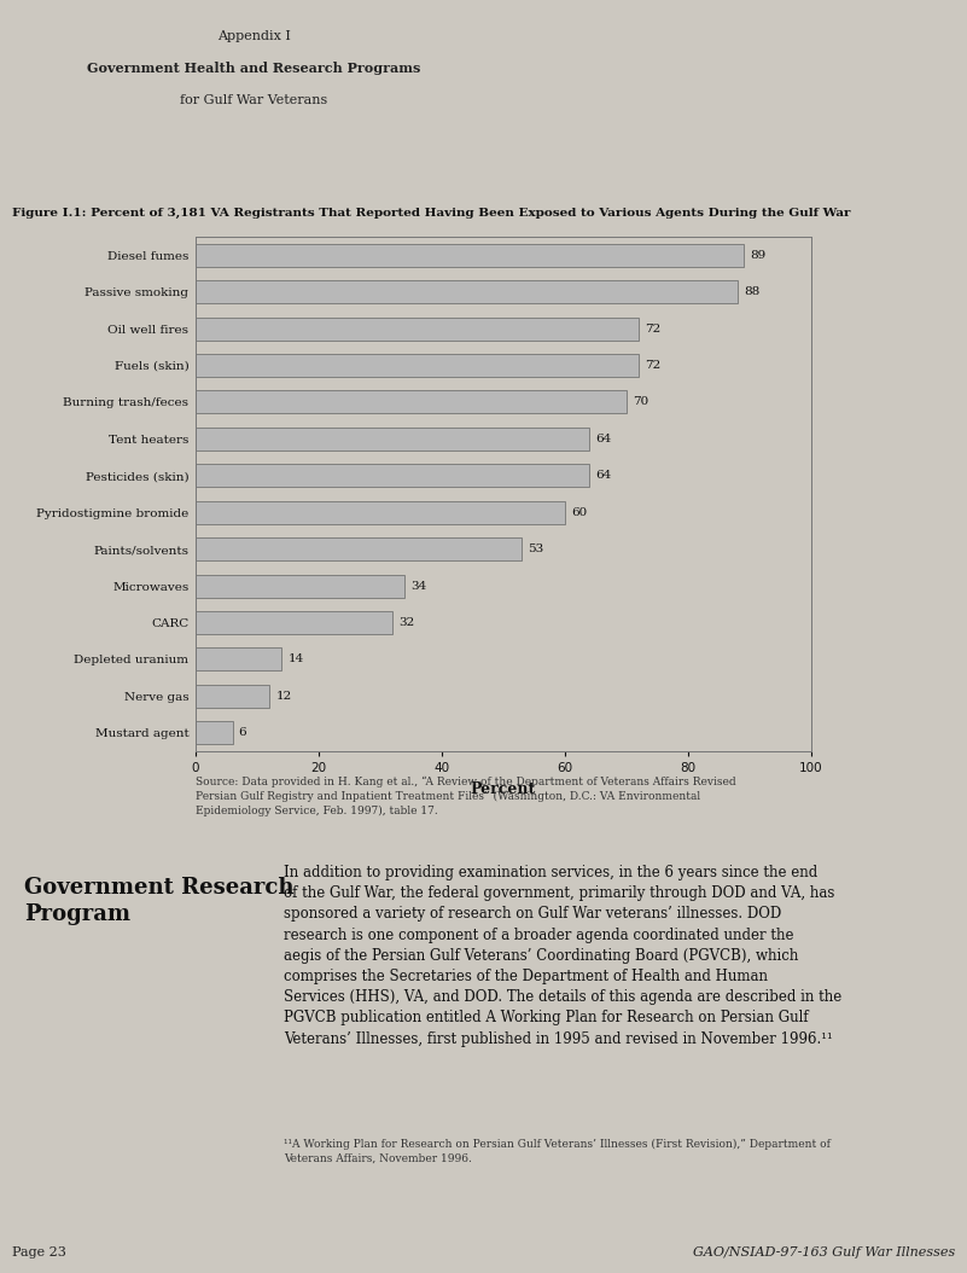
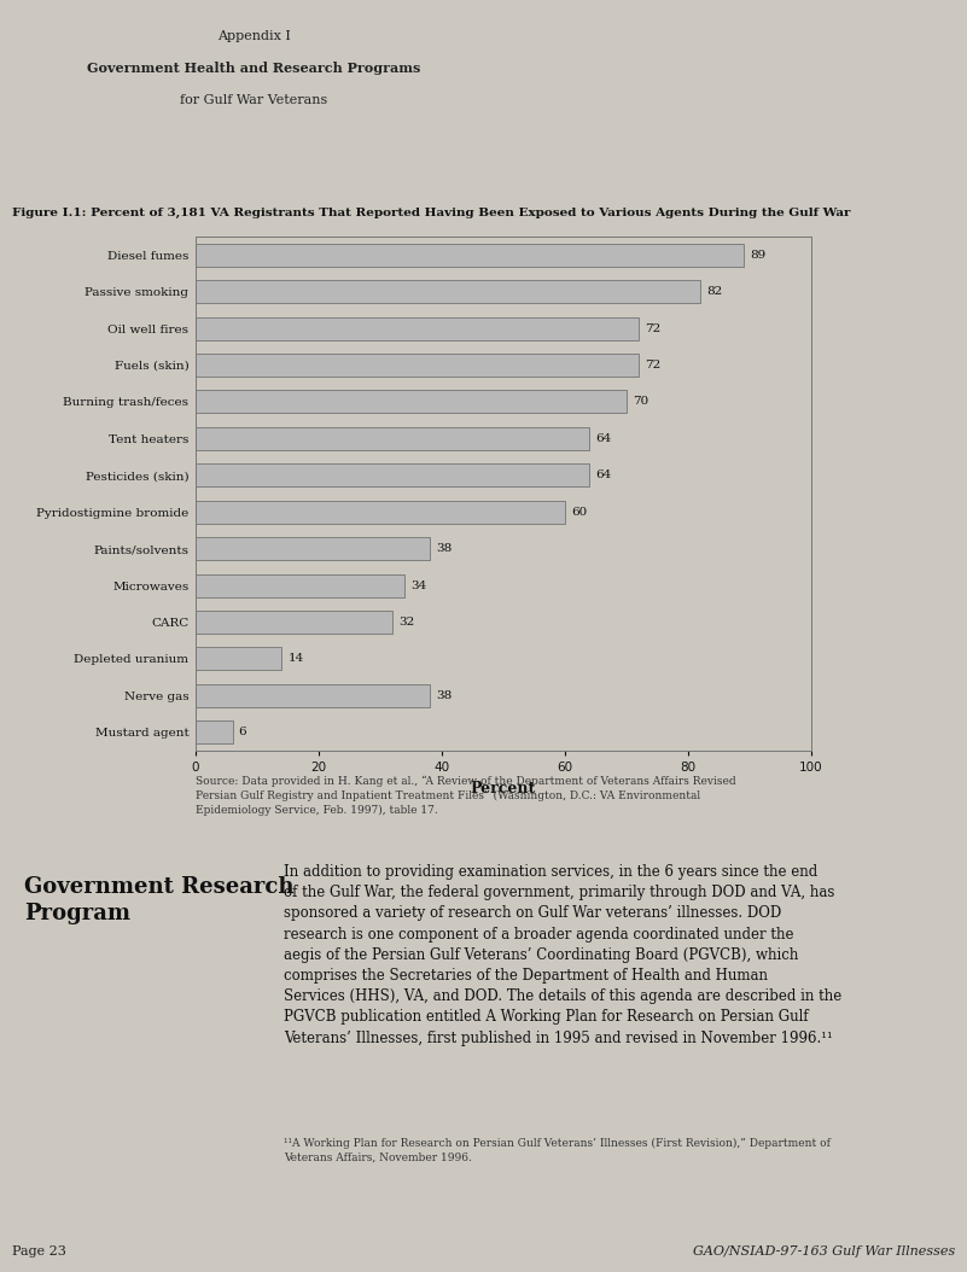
Passive smoking: 88 -> 82
Paints/solvents: 53 -> 38
Nerve gas: 12 -> 38
